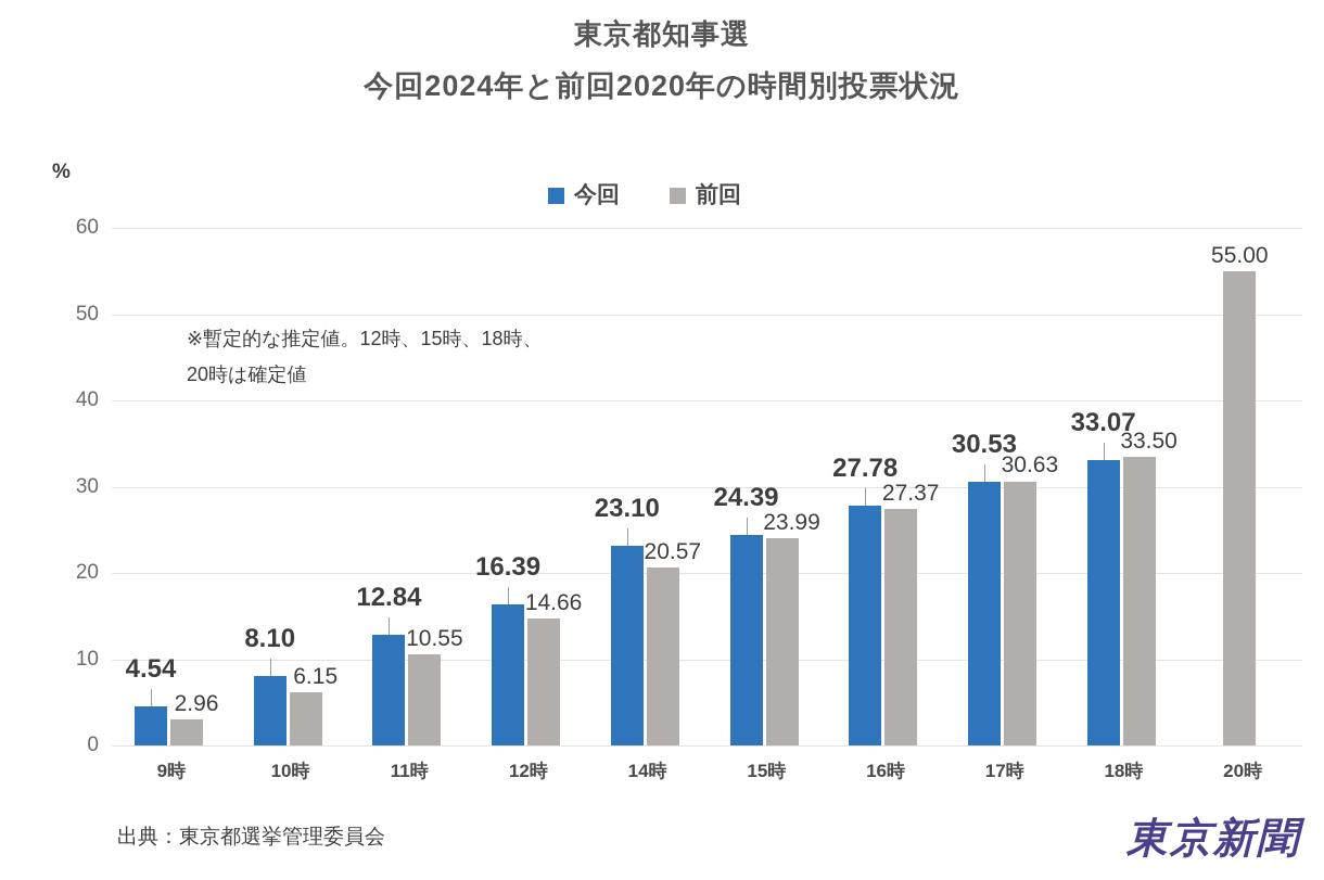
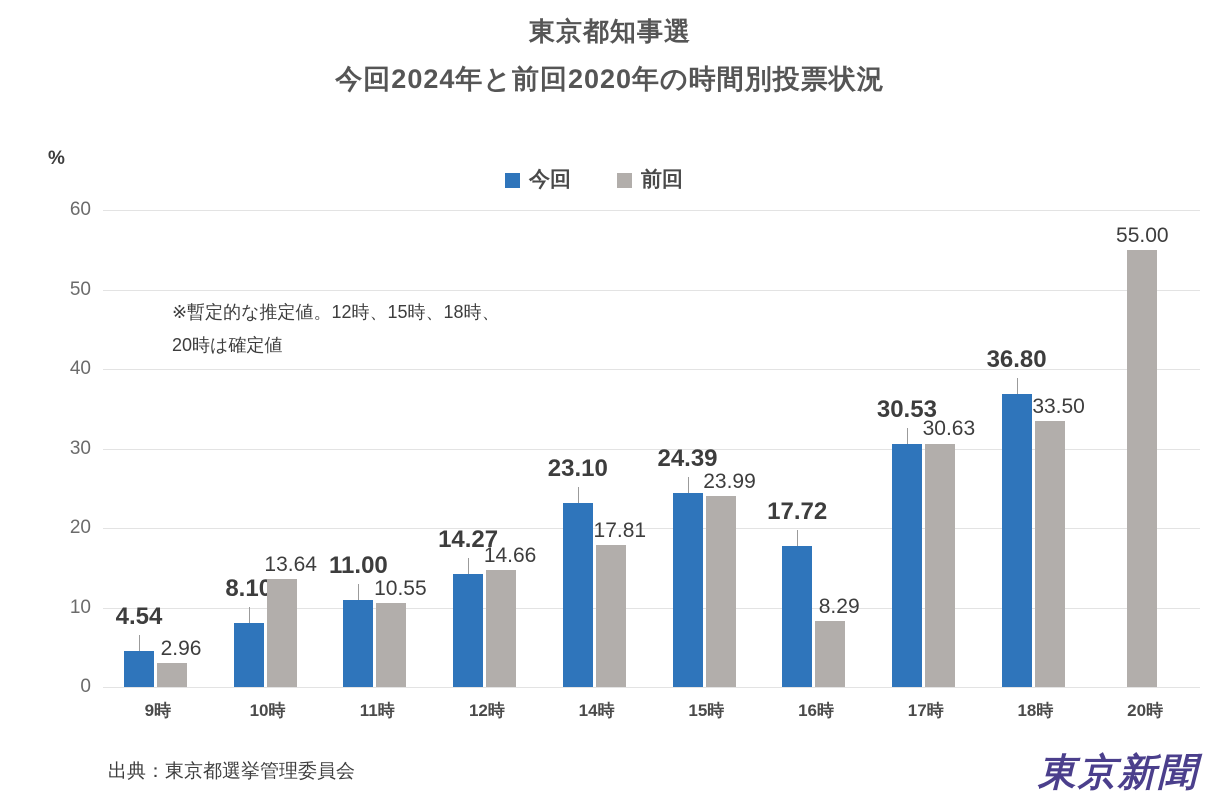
前回/10時: 6.15 -> 13.64
今回/11時: 12.84 -> 11.00
今回/12時: 16.39 -> 14.27
前回/14時: 20.57 -> 17.81
今回/16時: 27.78 -> 17.72
前回/16時: 27.37 -> 8.29
今回/18時: 33.07 -> 36.80
